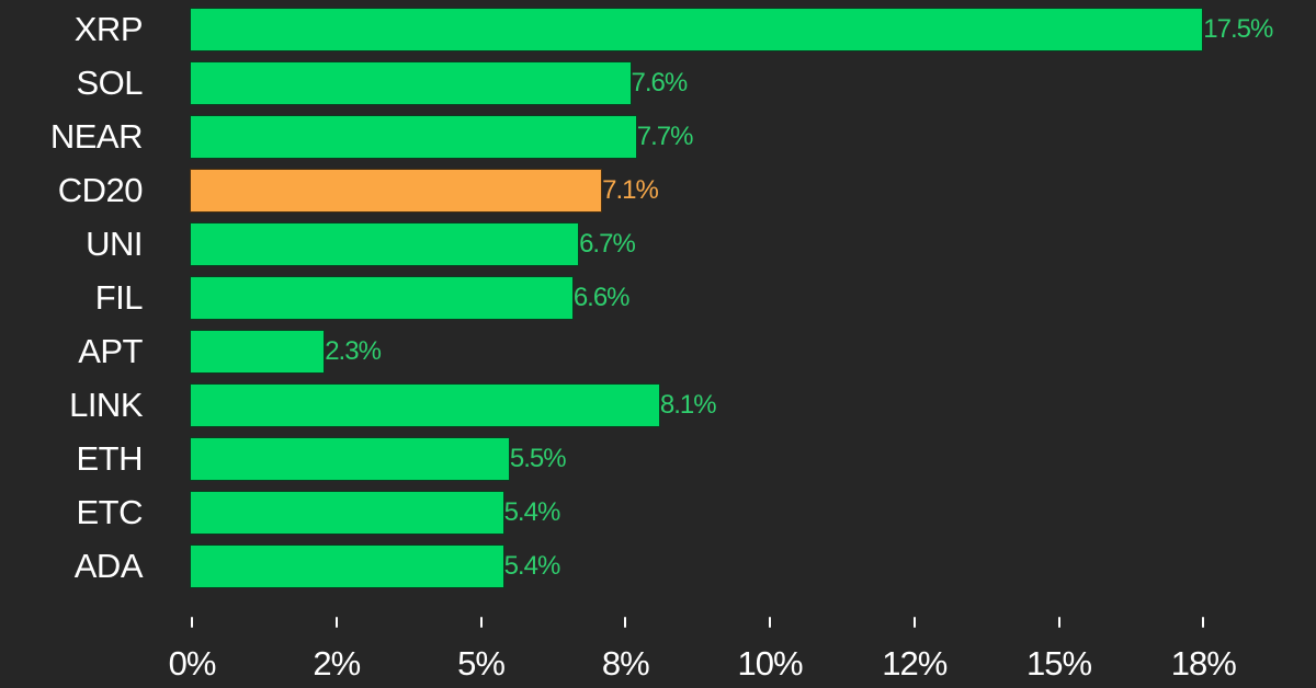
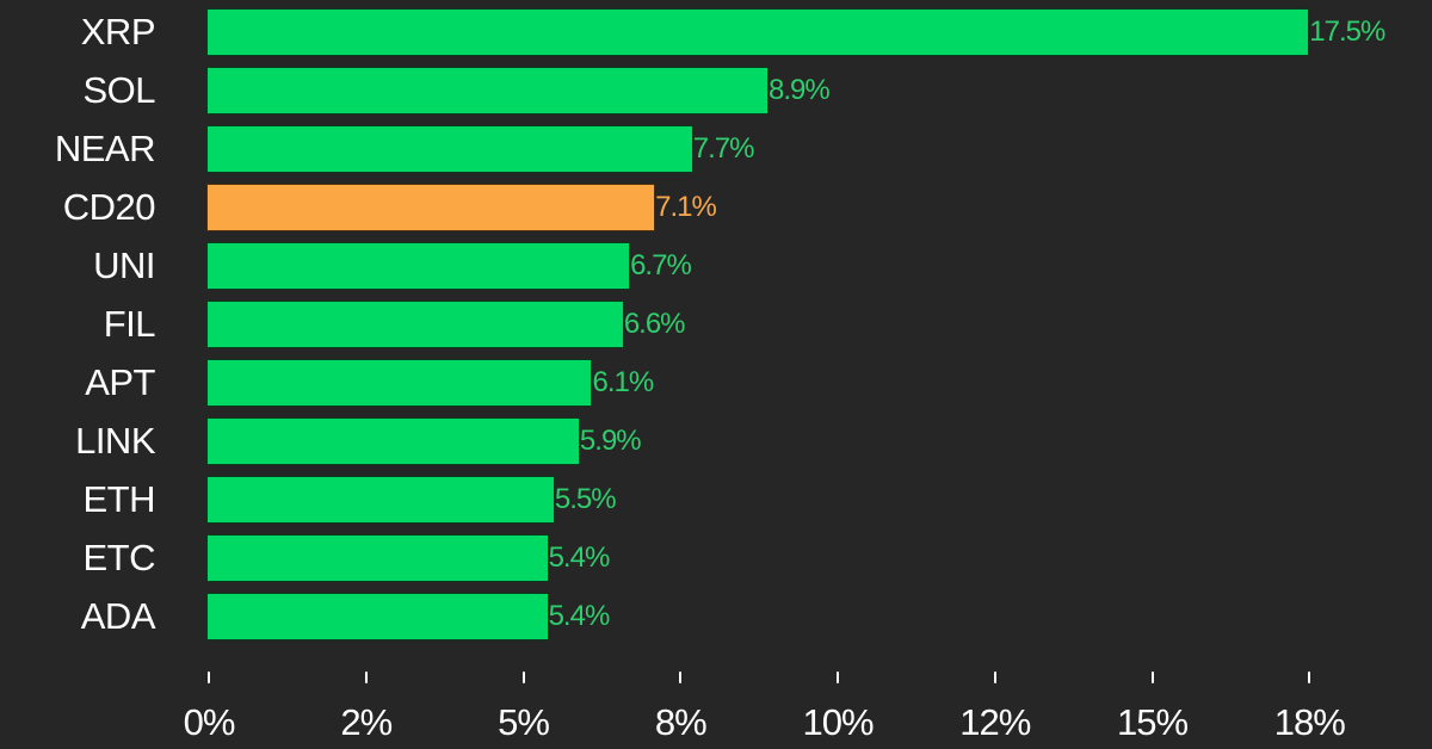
SOL: 7.6% -> 8.9%
APT: 2.3% -> 6.1%
LINK: 8.1% -> 5.9%
